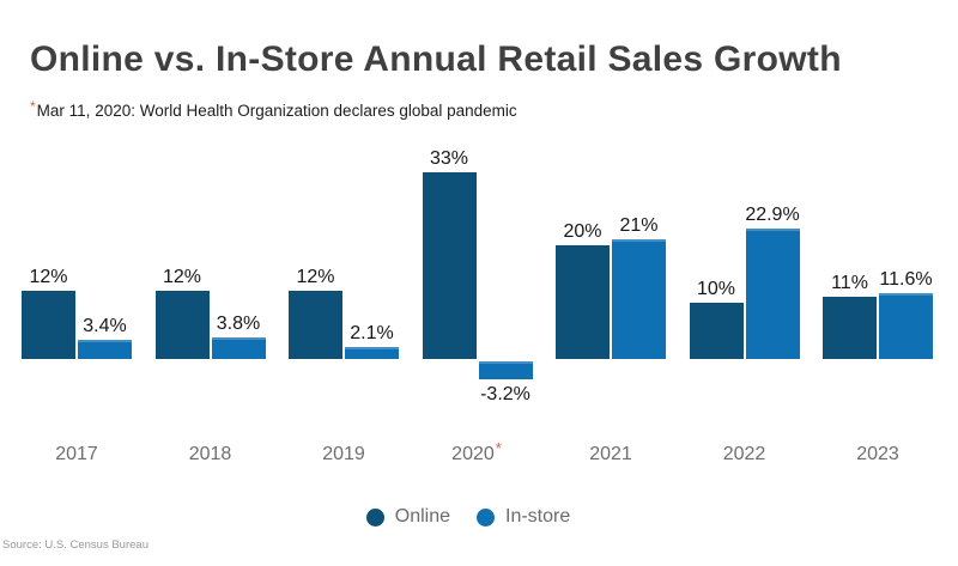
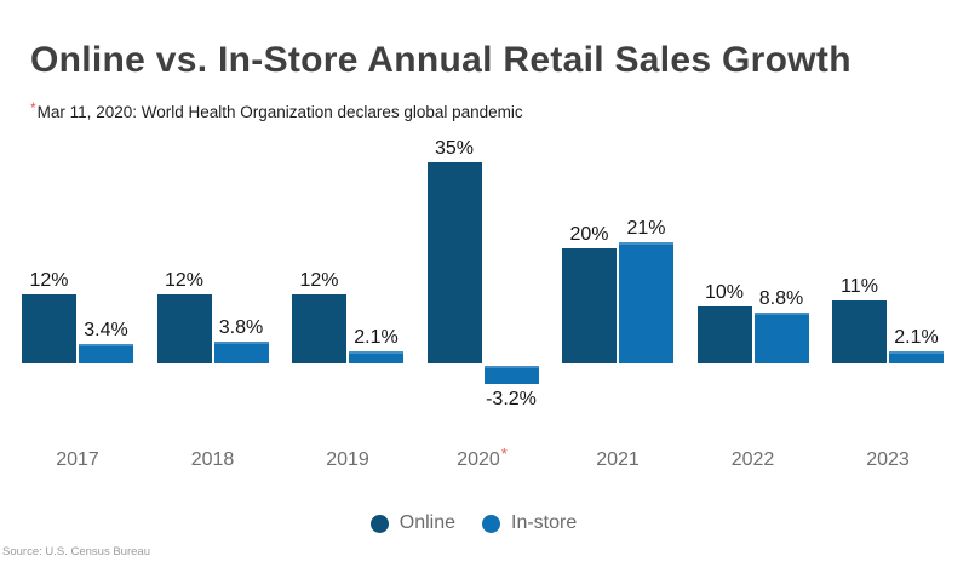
Online/2020: 33% -> 35%
In-store/2022: 22.9% -> 8.8%
In-store/2023: 11.6% -> 2.1%
